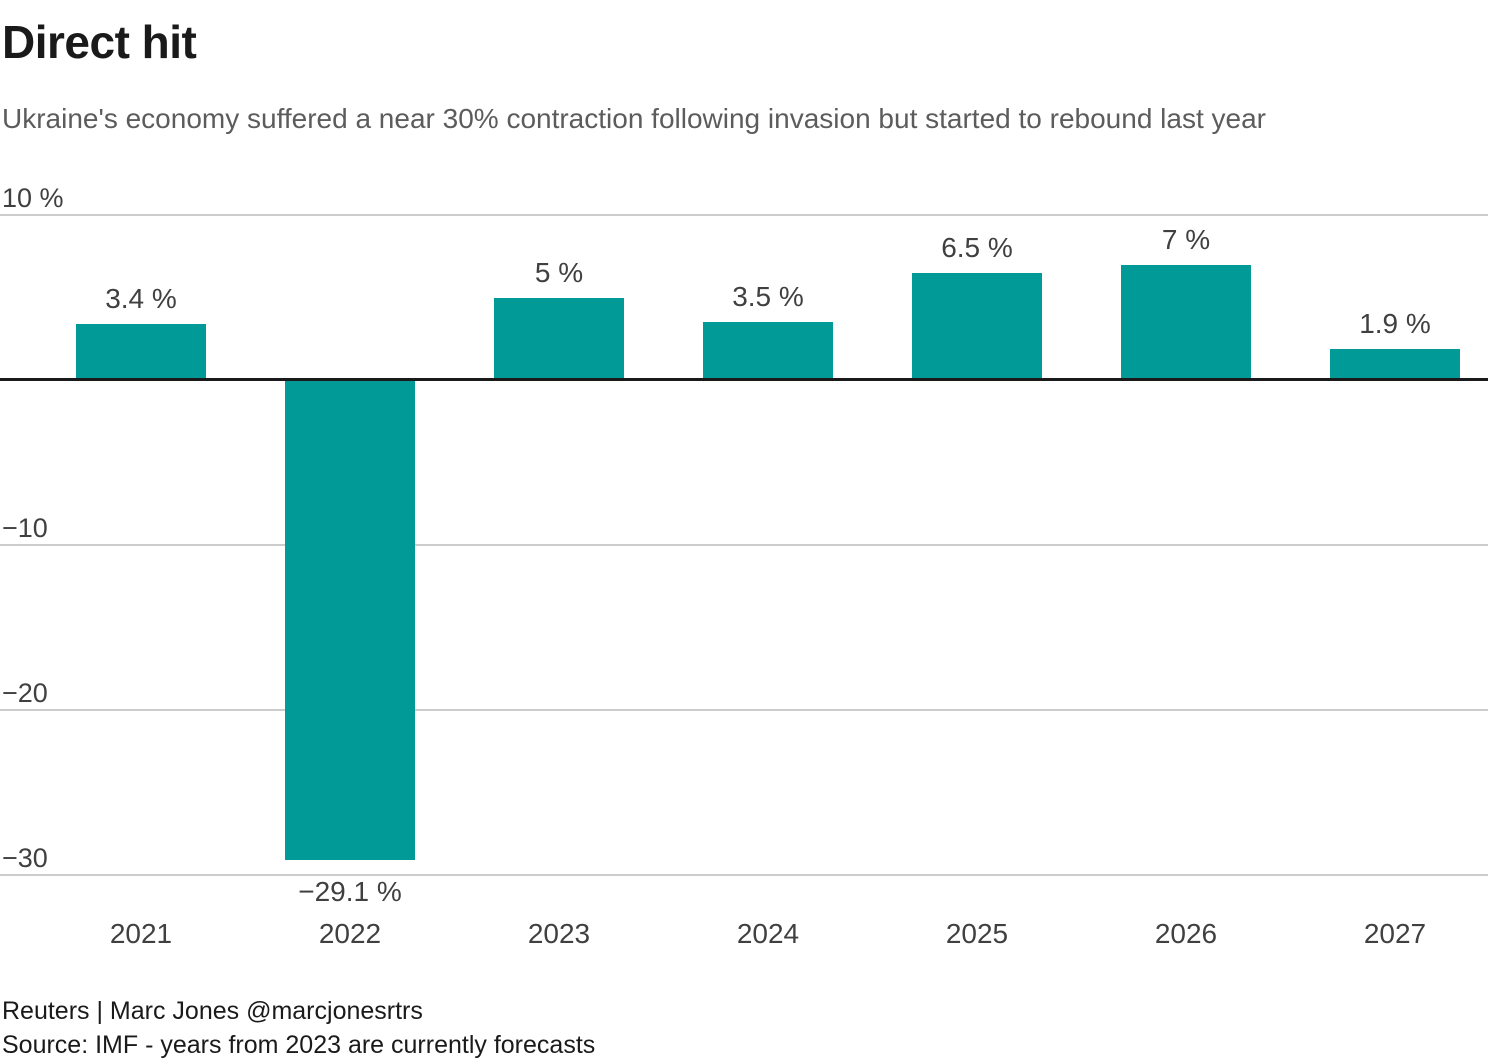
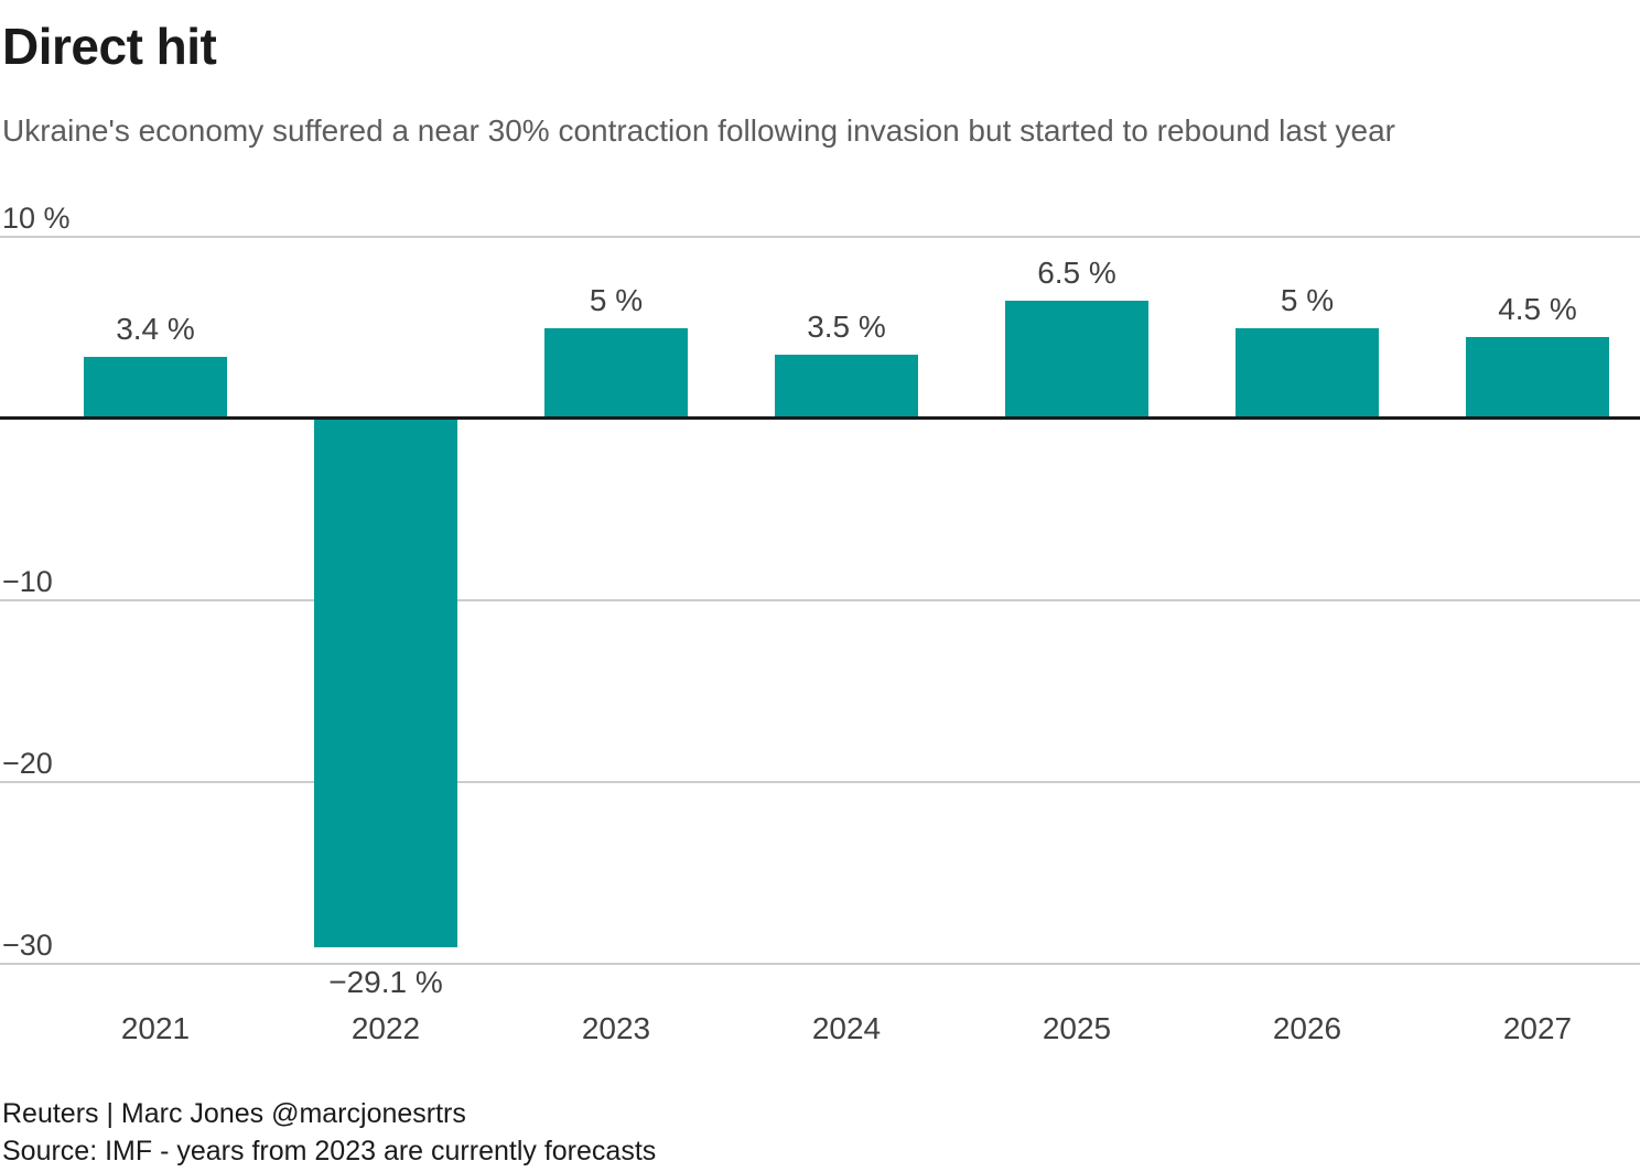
2026: 7 -> 5
2027: 1.9 -> 4.5
